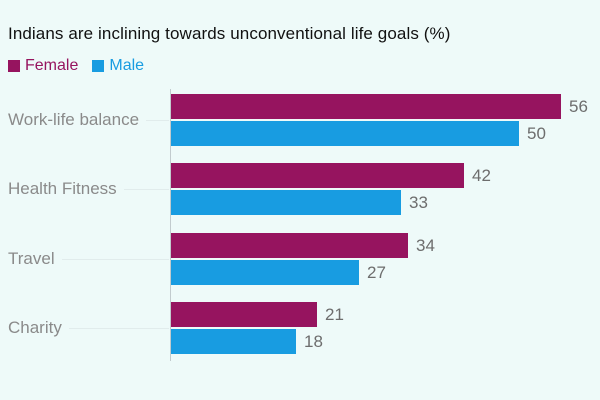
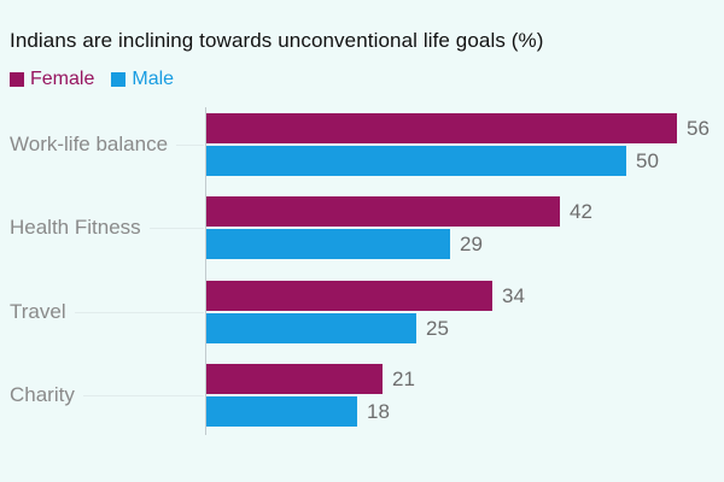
Male/Health Fitness: 33 -> 29
Male/Travel: 27 -> 25
